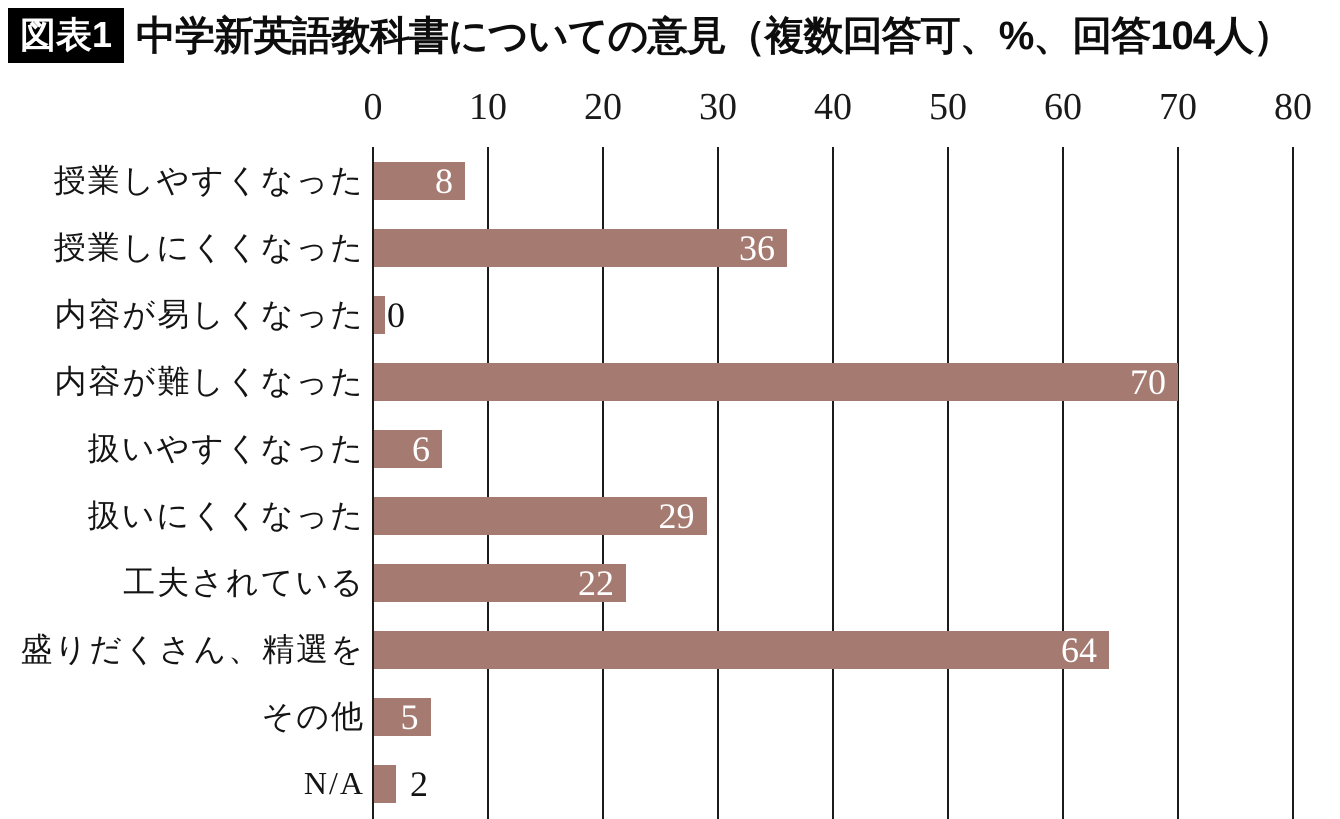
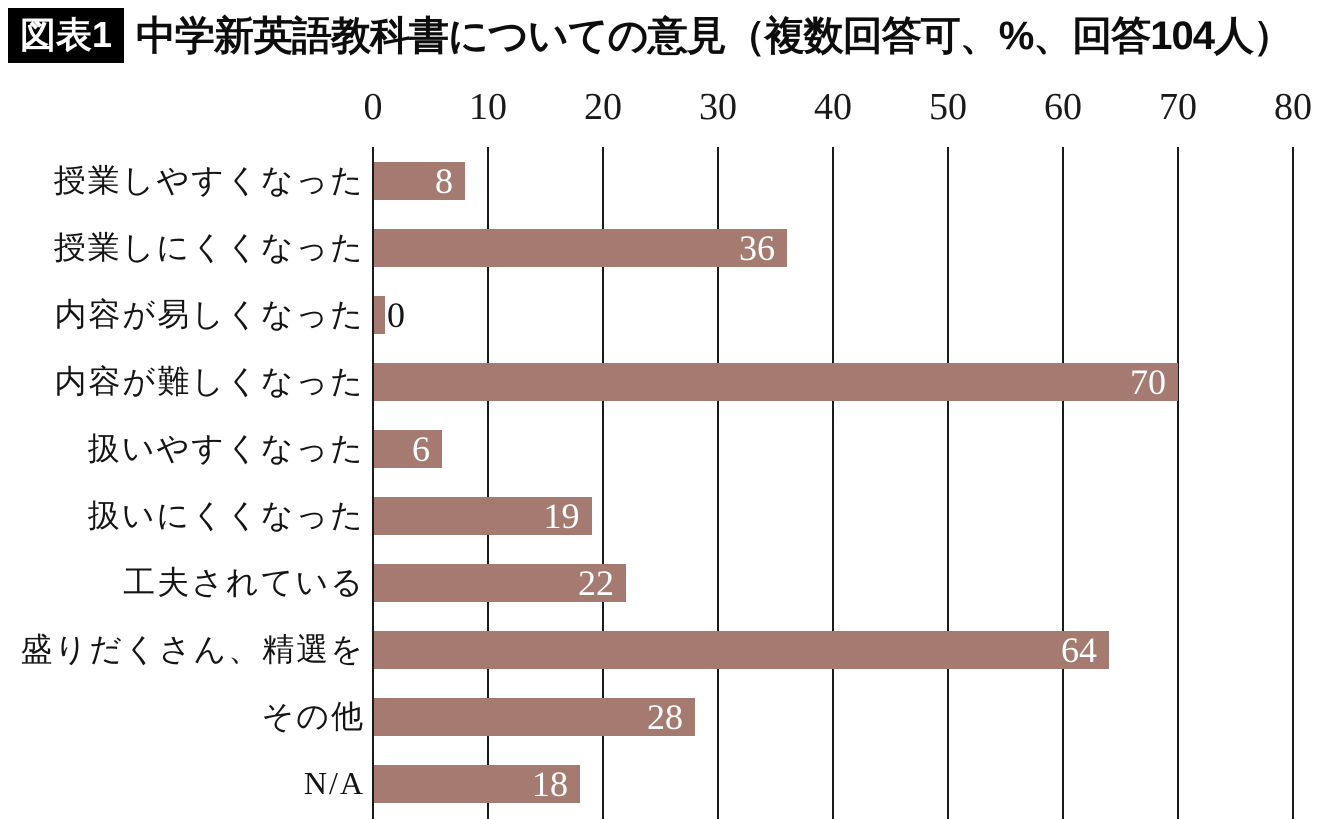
扱いにくくなった: 29 -> 19
その他: 5 -> 28
N/A: 2 -> 18
